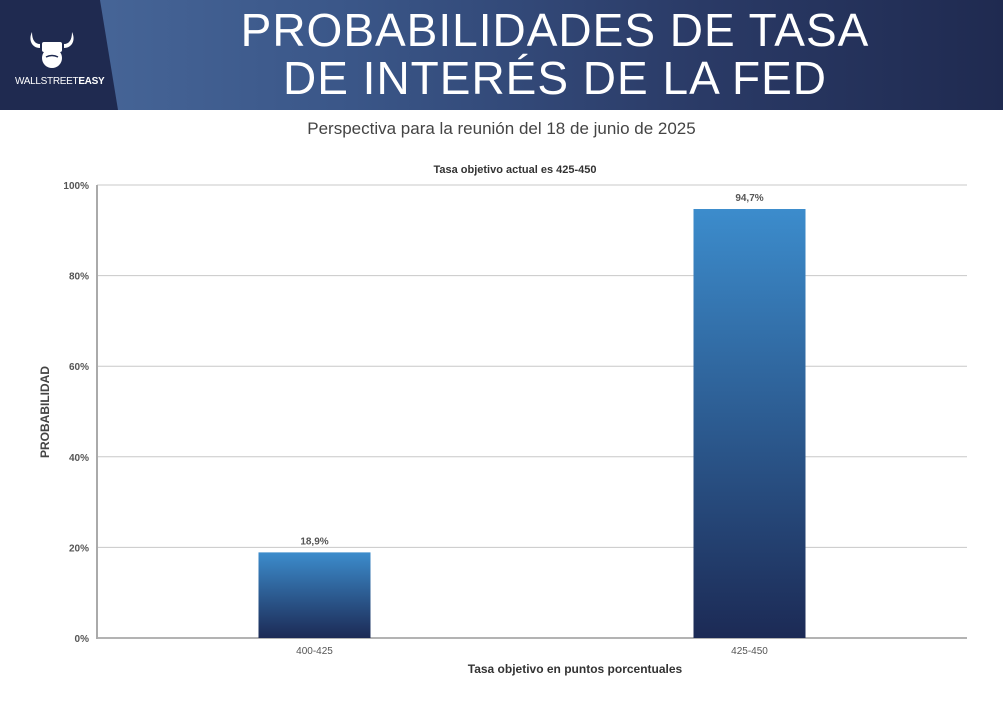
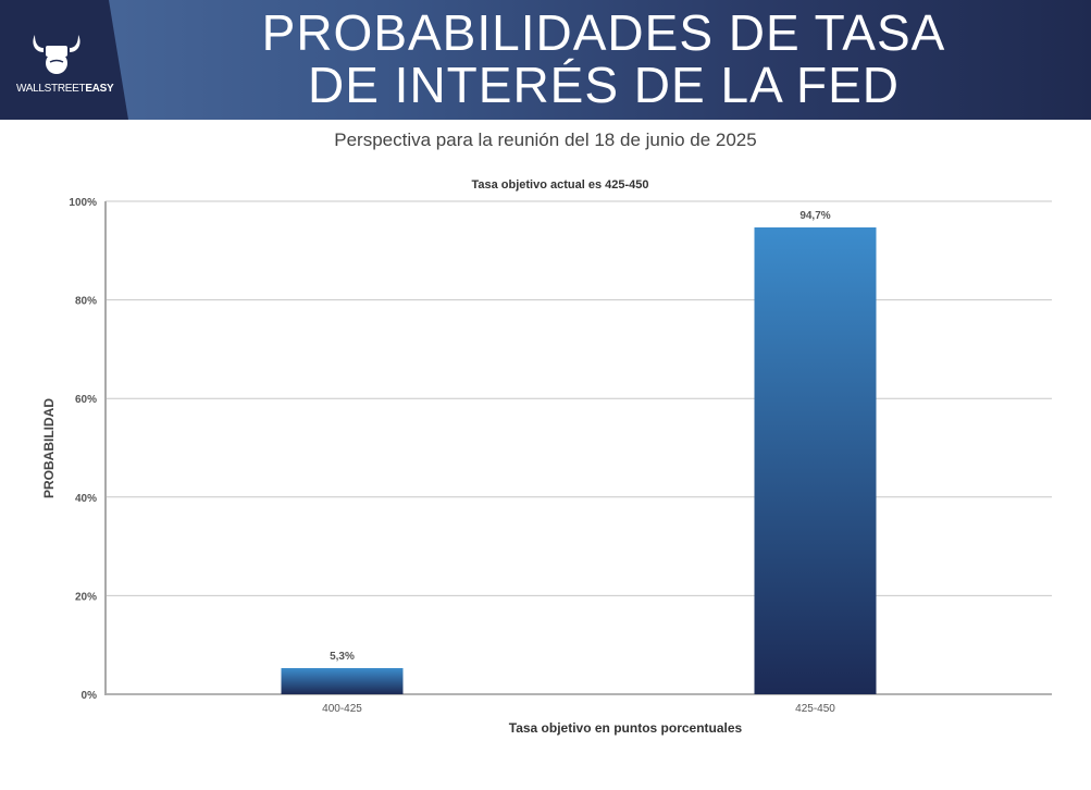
400-425: 18,9% -> 5,3%
